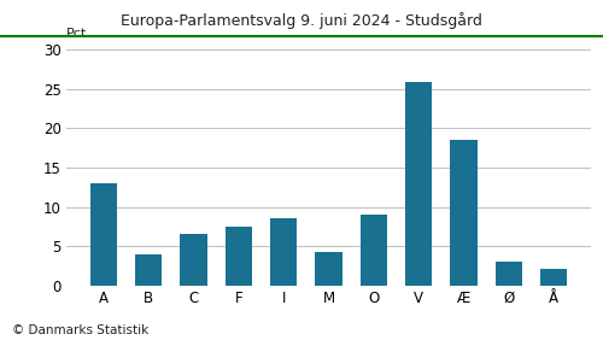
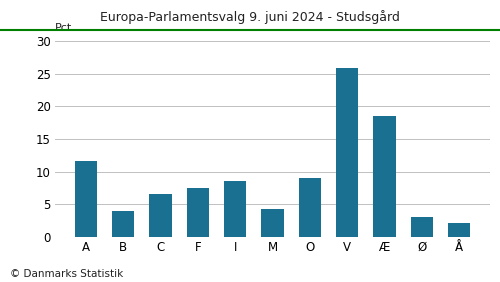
A: 13.0 -> 11.6
